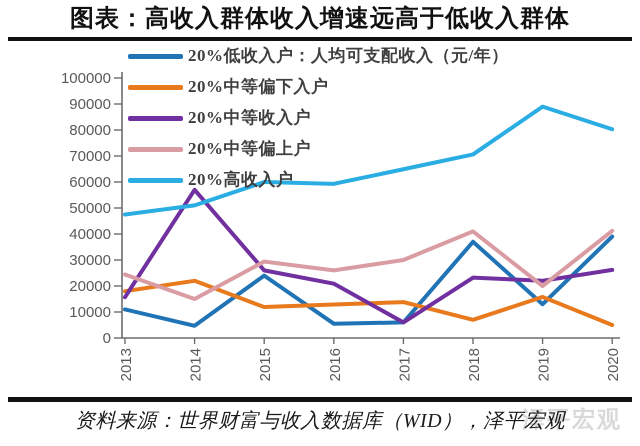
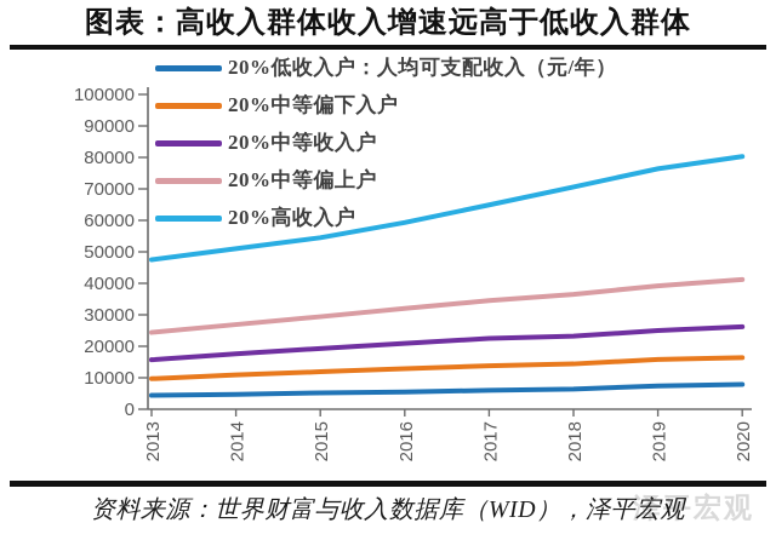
20%低收入户：人均可支配收入（元/年）/2013: 11000 -> 4000
20%中等偏下入户/2013: 18000 -> 10000
20%中等偏下入户/2014: 22000 -> 11000
20%中等收入户/2014: 57000 -> 18000
20%中等偏上户/2014: 15000 -> 27000
20%低收入户：人均可支配收入（元/年）/2015: 24000 -> 5000
20%中等收入户/2015: 26000 -> 19000
20%高收入户/2015: 60000 -> 54000
20%中等偏上户/2016: 26000 -> 32000
20%中等收入户/2017: 6000 -> 22000
20%中等偏上户/2017: 30000 -> 34000
20%低收入户：人均可支配收入（元/年）/2018: 37000 -> 6000
20%中等偏下入户/2018: 7000 -> 14000
20%中等偏上户/2018: 41000 -> 36000
20%低收入户：人均可支配收入（元/年）/2019: 13000 -> 7000
20%中等收入户/2019: 22000 -> 25000
20%中等偏上户/2019: 20000 -> 39000
20%高收入户/2019: 89000 -> 76000
20%低收入户：人均可支配收入（元/年）/2020: 39000 -> 8000
20%中等偏下入户/2020: 5000 -> 16000
